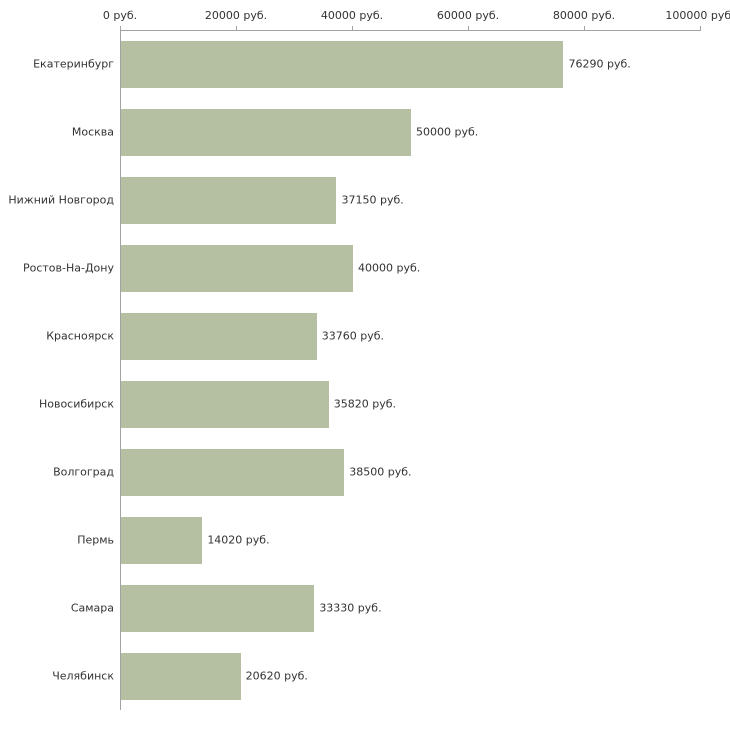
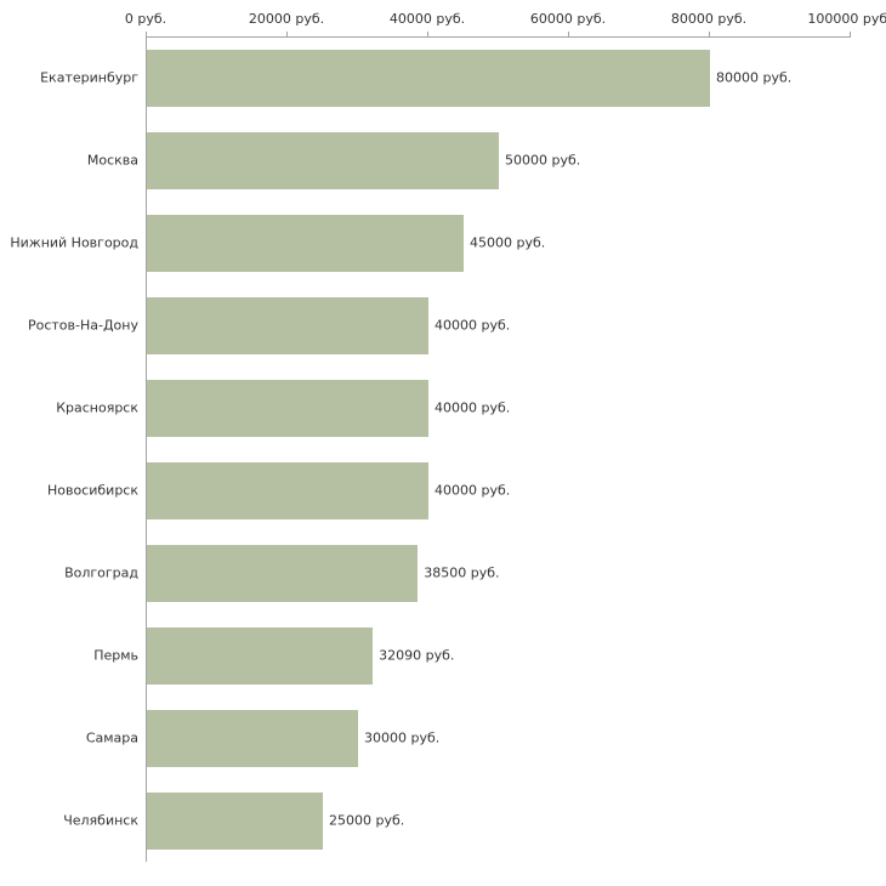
Екатеринбург: 76290 -> 80000
Нижний Новгород: 37150 -> 45000
Красноярск: 33760 -> 40000
Новосибирск: 35820 -> 40000
Пермь: 14020 -> 32090
Самара: 33330 -> 30000
Челябинск: 20620 -> 25000
